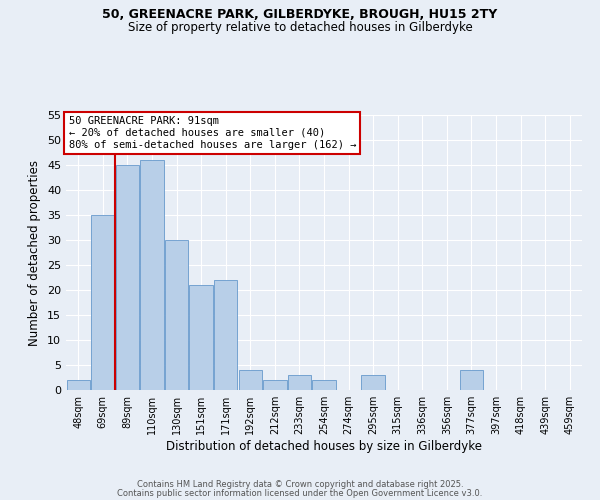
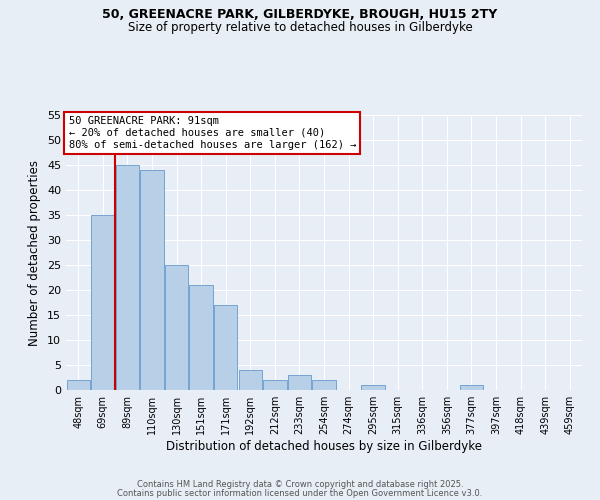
110sqm: 46 -> 44
130sqm: 30 -> 25
171sqm: 22 -> 17
295sqm: 3 -> 1
377sqm: 4 -> 1
